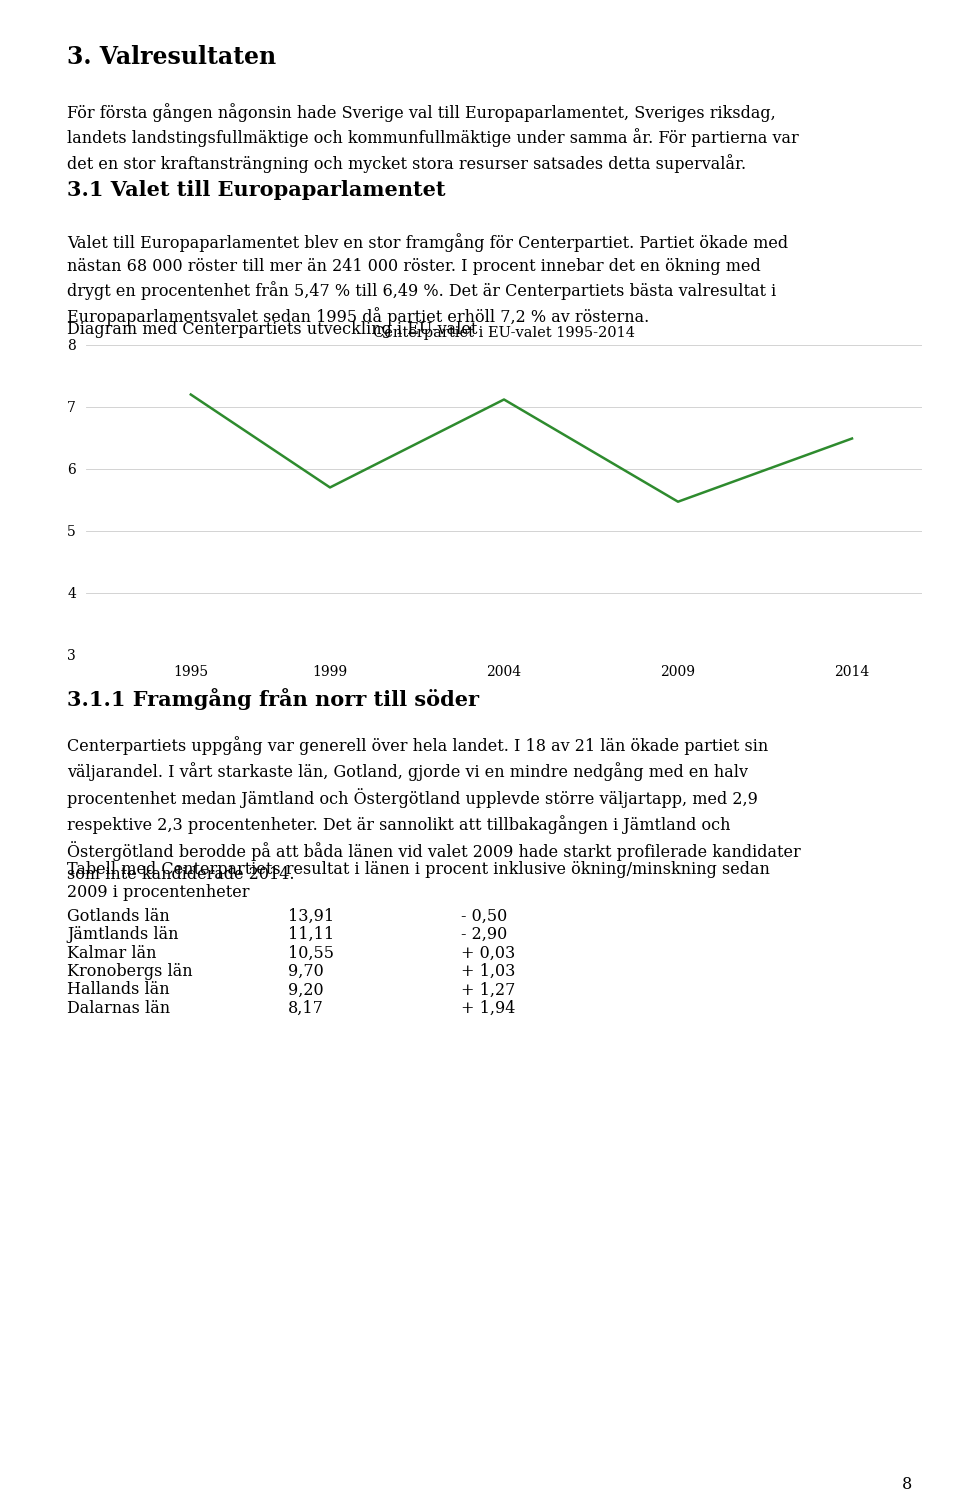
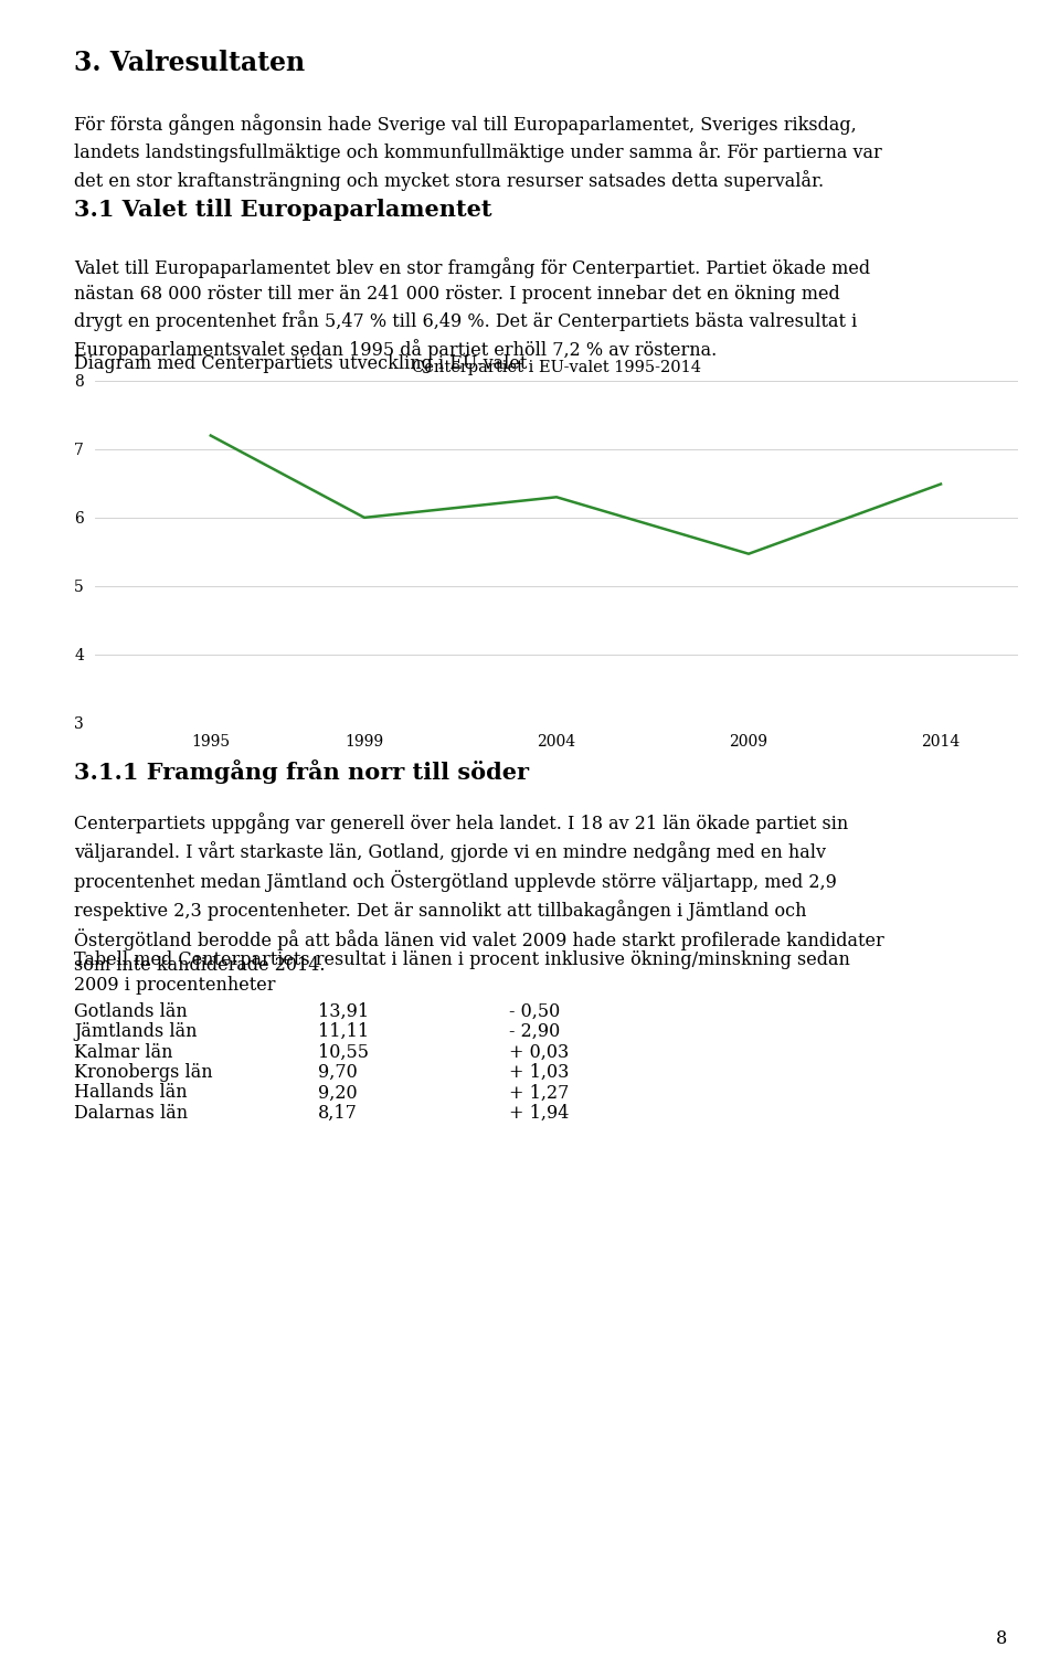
1999: 5.70 -> 6.00
2004: 7.12 -> 6.30
